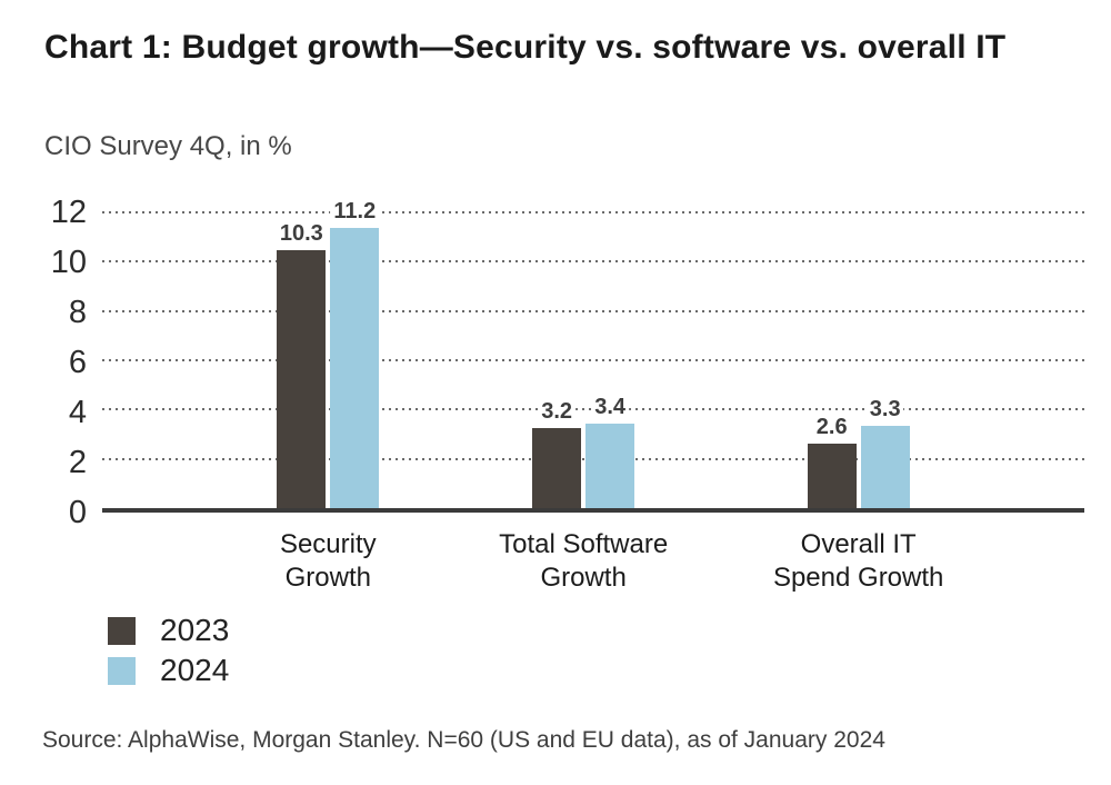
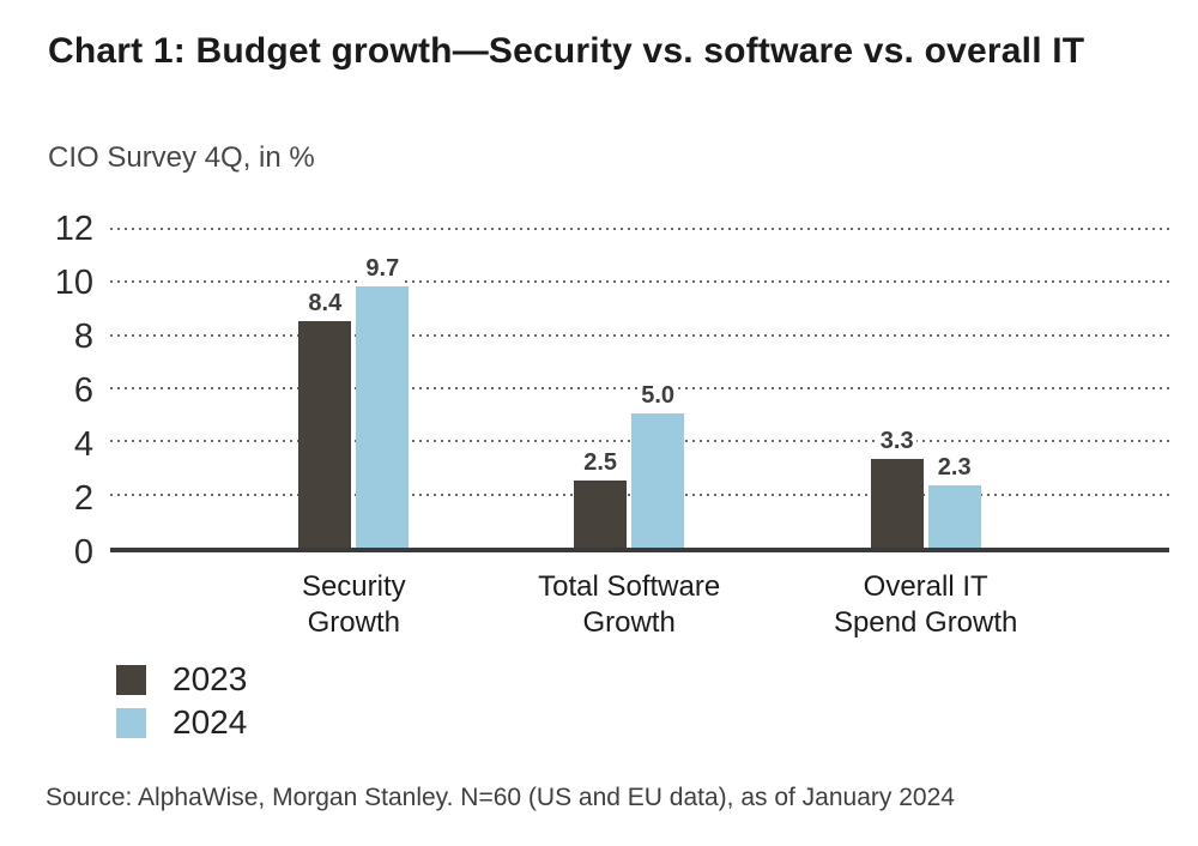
2023/Security Growth: 10.3 -> 8.4
2024/Security Growth: 11.2 -> 9.7
2023/Total Software Growth: 3.2 -> 2.5
2024/Total Software Growth: 3.4 -> 5.0
2023/Overall IT Spend Growth: 2.6 -> 3.3
2024/Overall IT Spend Growth: 3.3 -> 2.3
